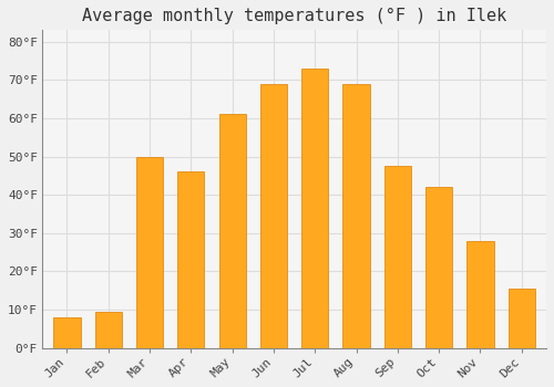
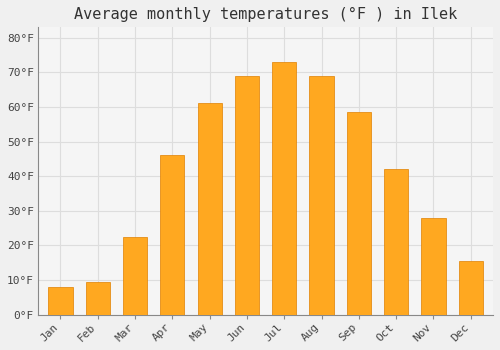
Mar: 50.0°F -> 22.5°F
Sep: 47.5°F -> 58.5°F
